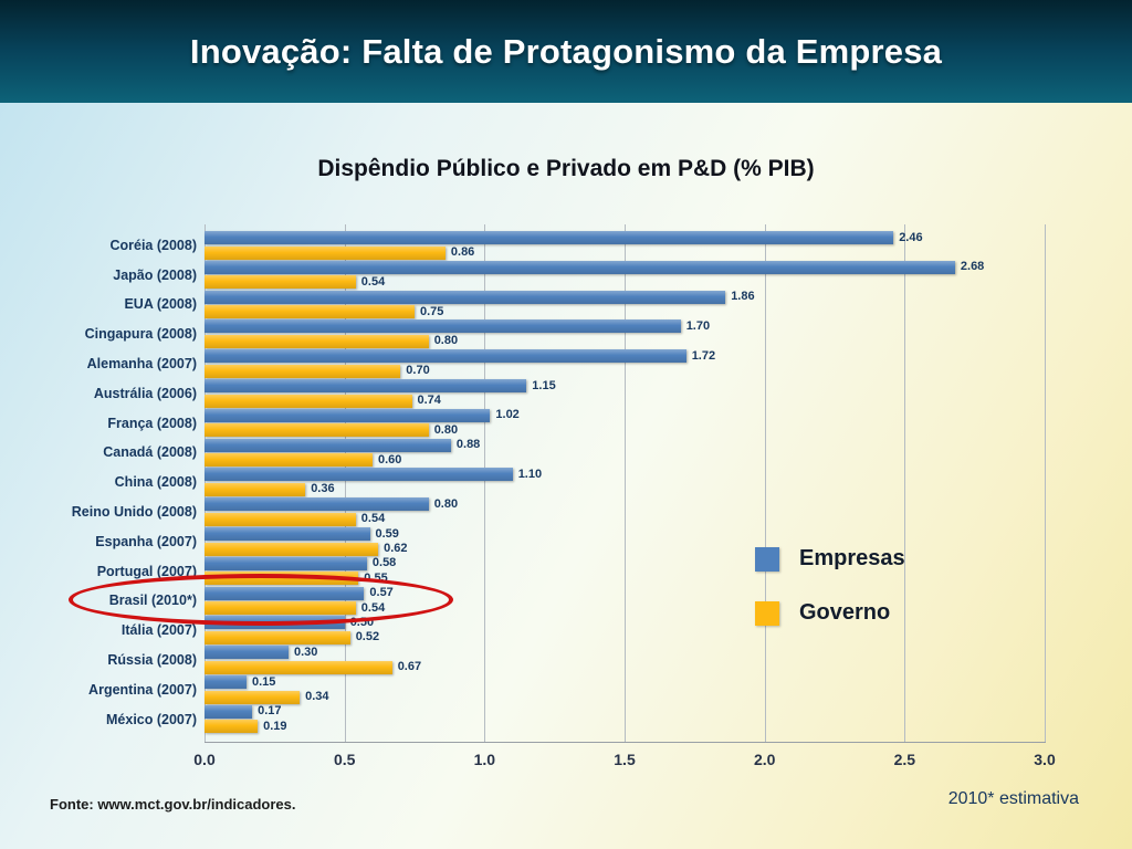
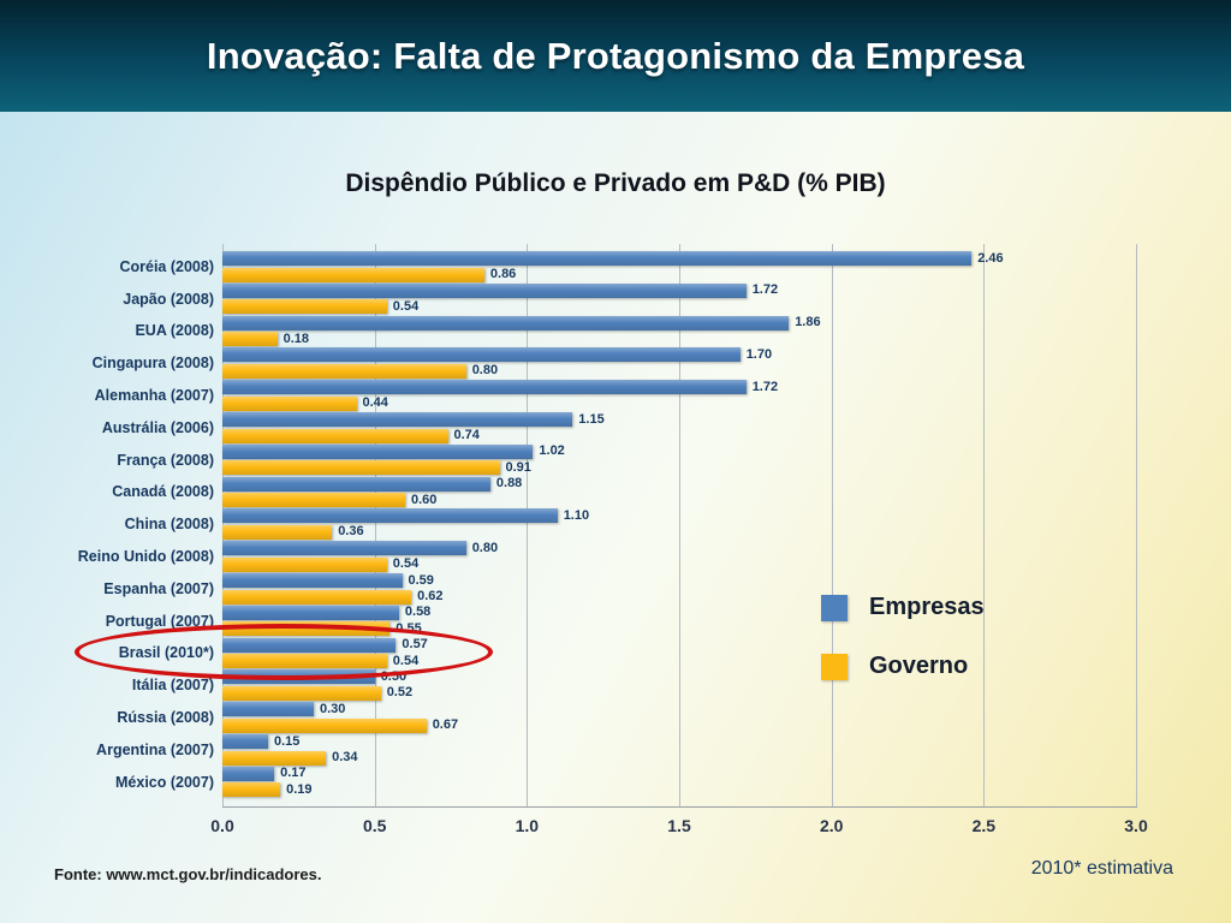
Empresas/Japão (2008): 2.68 -> 1.72
Governo/EUA (2008): 0.75 -> 0.18
Governo/Alemanha (2007): 0.70 -> 0.44
Governo/França (2008): 0.80 -> 0.91
